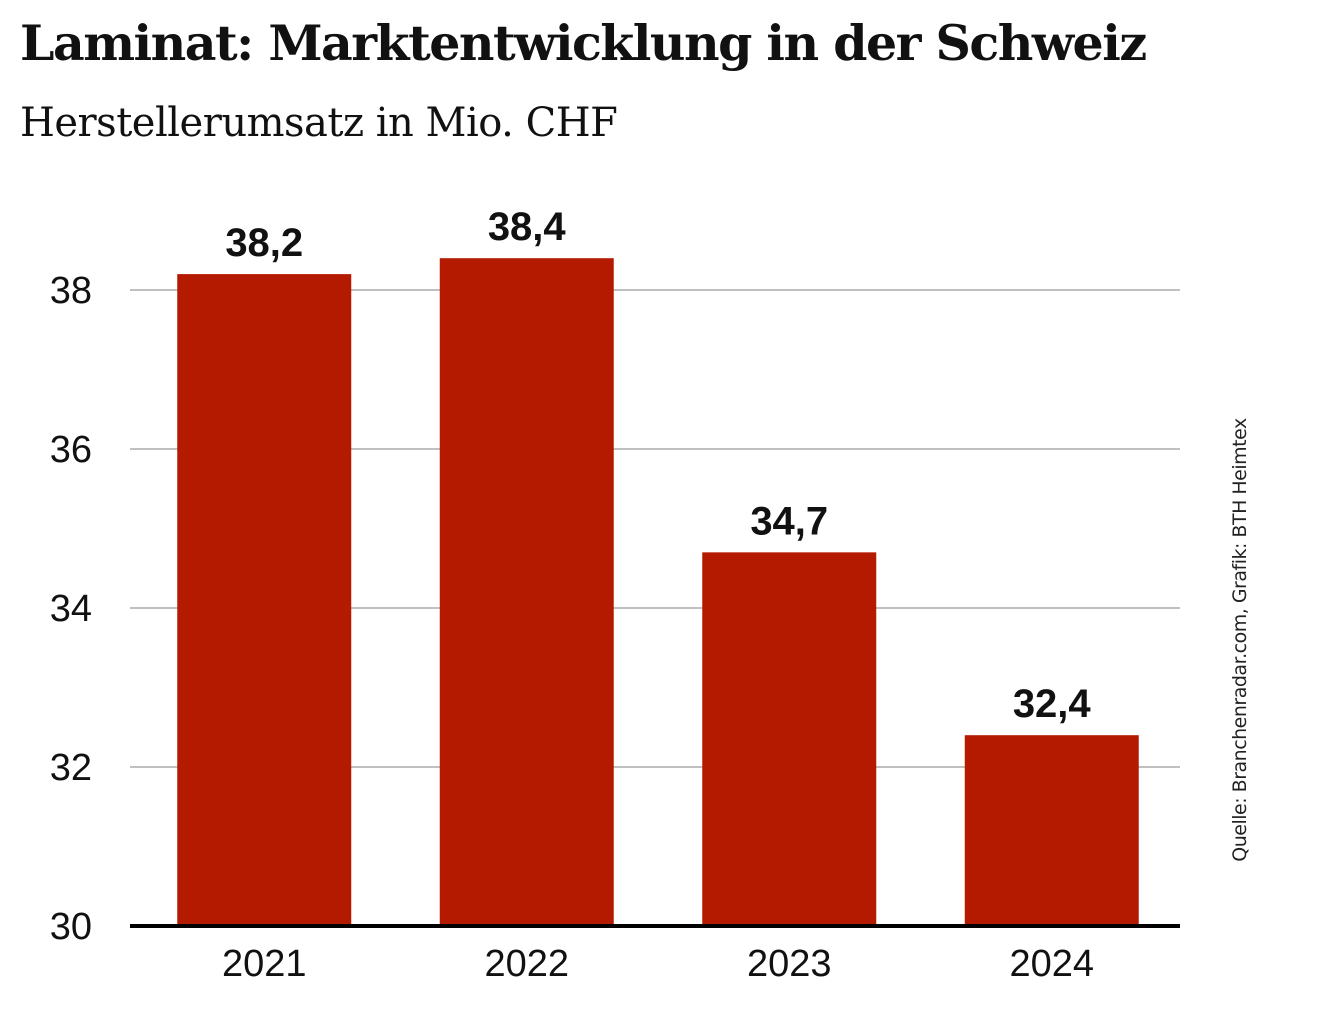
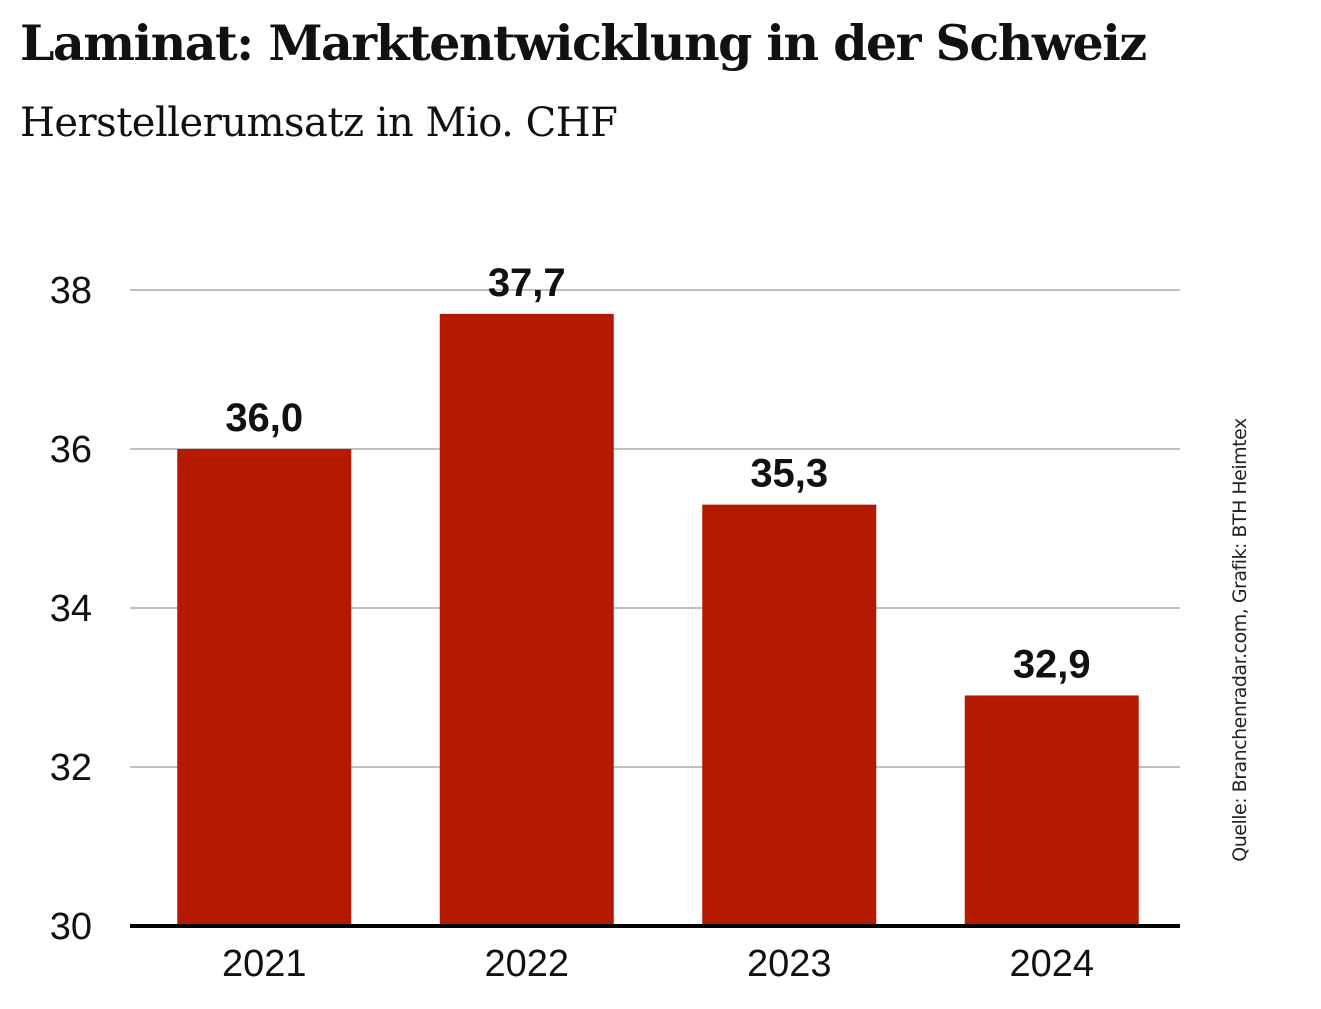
2021: 38,2 -> 36,0
2022: 38,4 -> 37,7
2023: 34,7 -> 35,3
2024: 32,4 -> 32,9
